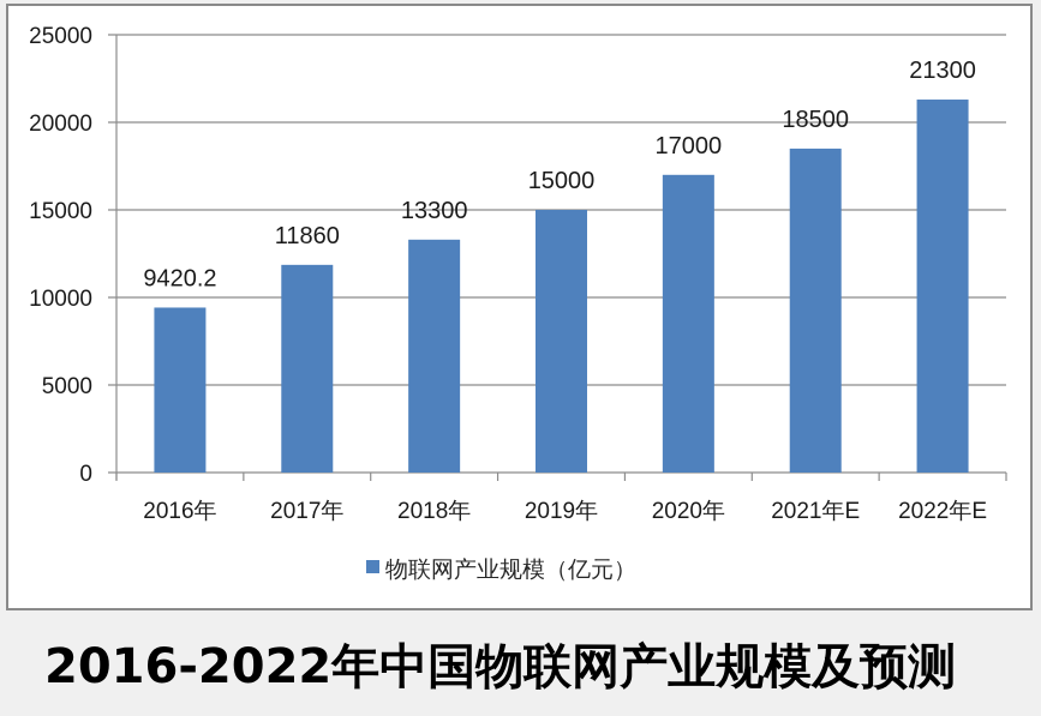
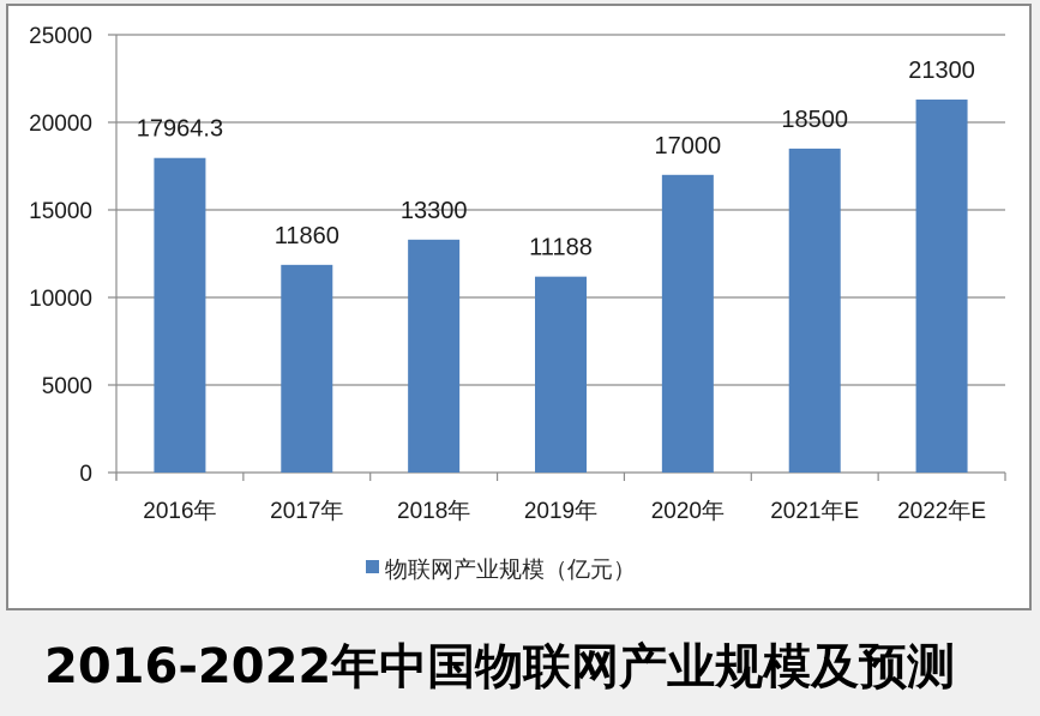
2016年: 9420.2 -> 17964.3
2019年: 15000 -> 11188
